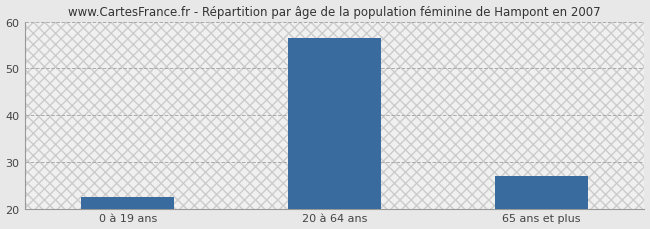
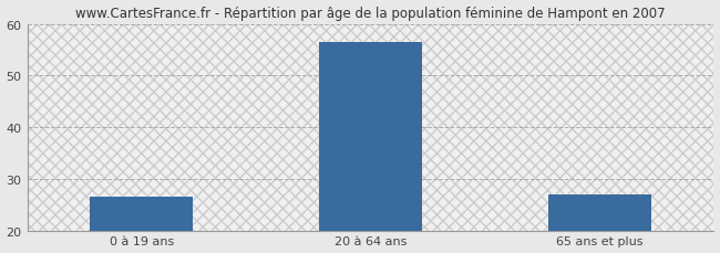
0 à 19 ans: 22.5 -> 26.5
